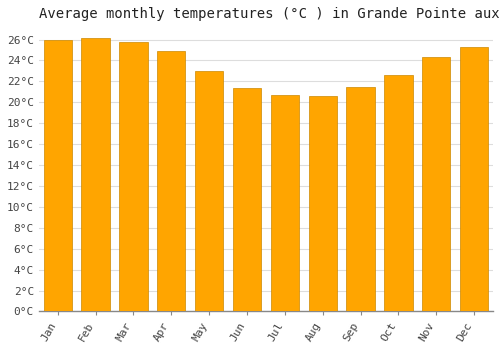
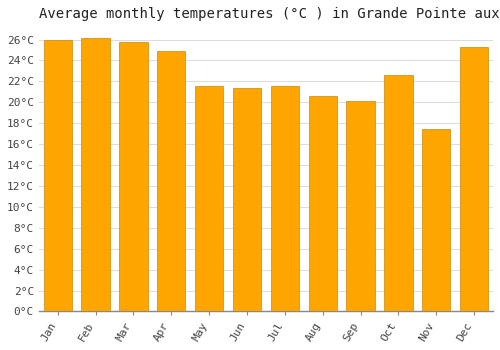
May: 23.0°C -> 21.6°C
Jul: 20.7°C -> 21.6°C
Sep: 21.5°C -> 20.1°C
Nov: 24.3°C -> 17.4°C
